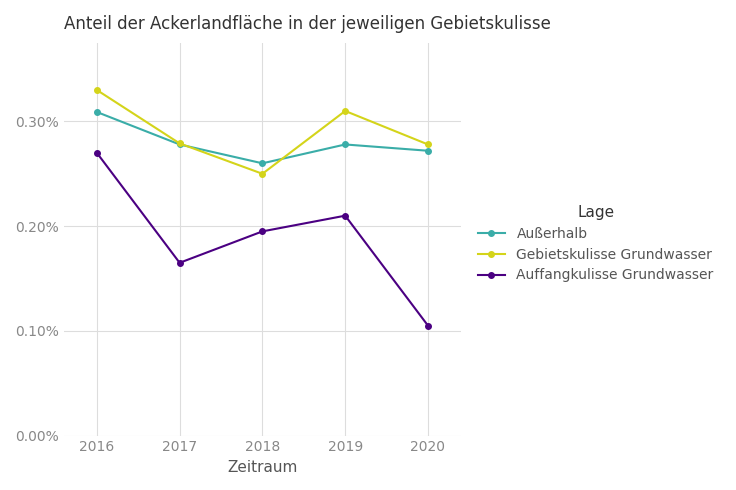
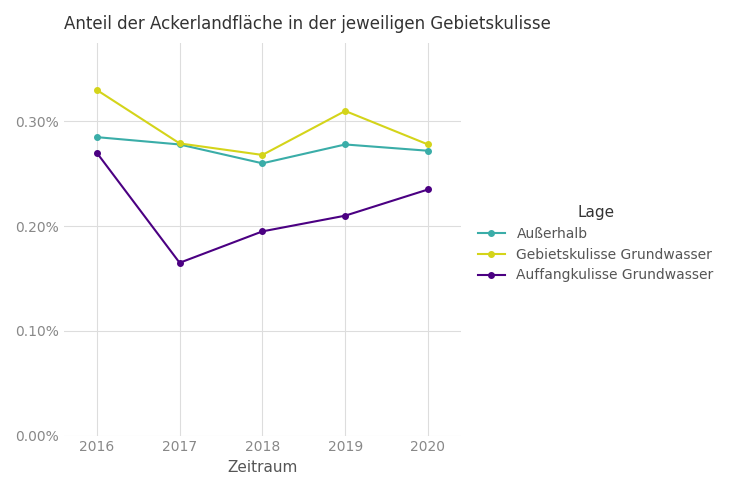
Außerhalb/2016: 0.309% -> 0.285%
Gebietskulisse Grundwasser/2018: 0.250% -> 0.268%
Auffangkulisse Grundwasser/2020: 0.105% -> 0.235%
